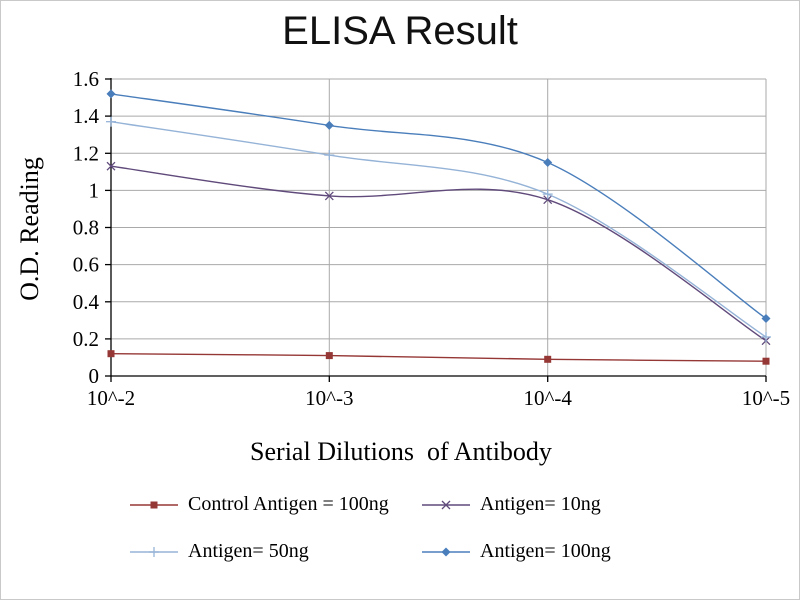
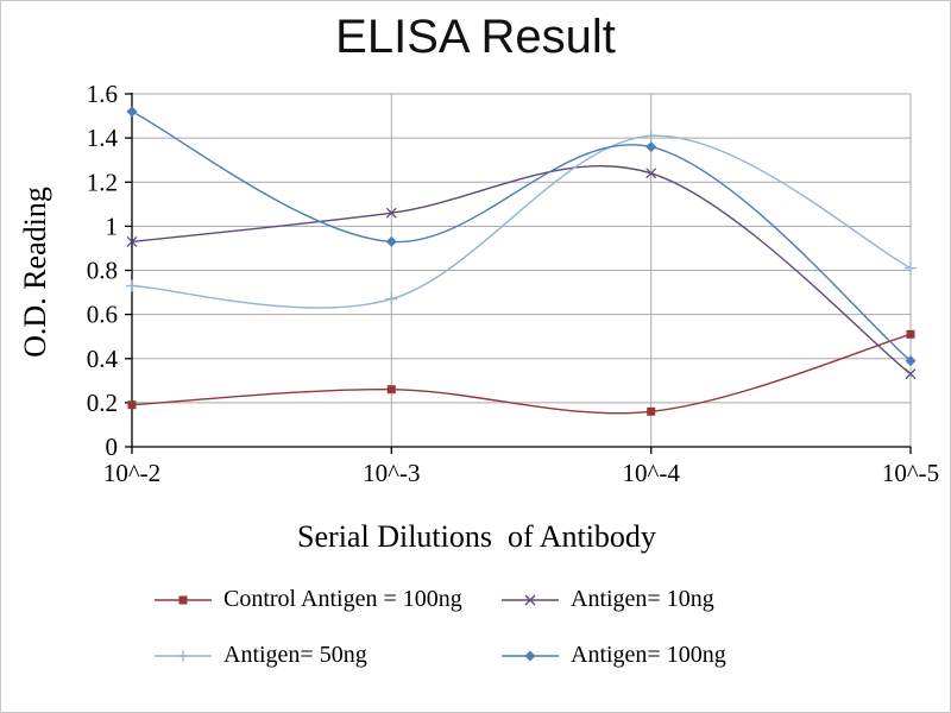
Control Antigen = 100ng/10^-2: 0.12 -> 0.19
Antigen= 10ng/10^-2: 1.13 -> 0.93
Antigen= 50ng/10^-2: 1.37 -> 0.73
Control Antigen = 100ng/10^-3: 0.11 -> 0.26
Antigen= 10ng/10^-3: 0.97 -> 1.06
Antigen= 50ng/10^-3: 1.19 -> 0.67
Antigen= 100ng/10^-3: 1.35 -> 0.93
Control Antigen = 100ng/10^-4: 0.09 -> 0.16
Antigen= 10ng/10^-4: 0.95 -> 1.24
Antigen= 50ng/10^-4: 0.98 -> 1.41
Antigen= 100ng/10^-4: 1.15 -> 1.36
Control Antigen = 100ng/10^-5: 0.08 -> 0.51
Antigen= 10ng/10^-5: 0.19 -> 0.33
Antigen= 50ng/10^-5: 0.21 -> 0.81
Antigen= 100ng/10^-5: 0.31 -> 0.39
